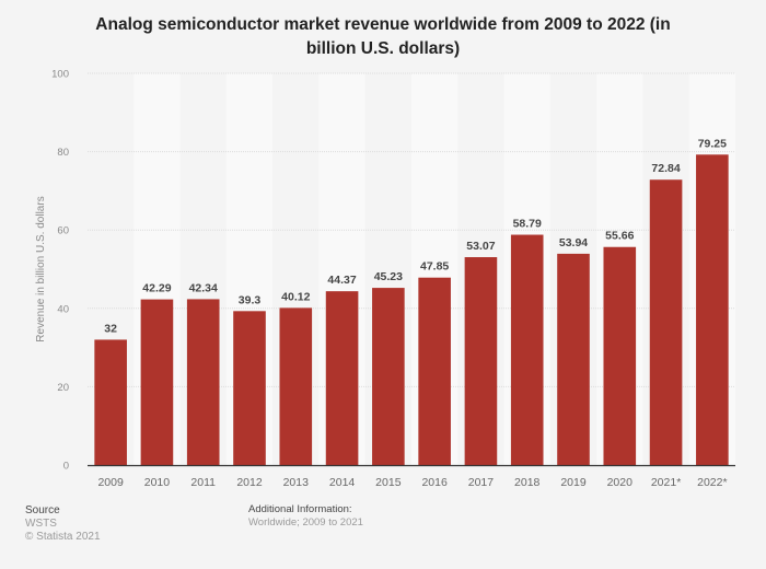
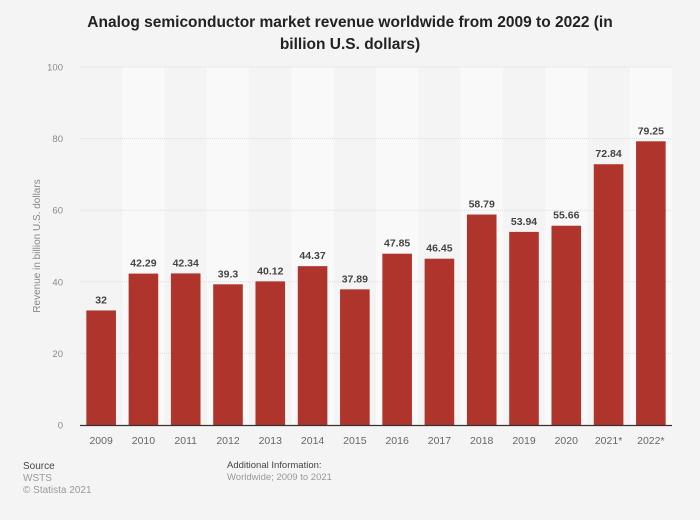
2015: 45.23 -> 37.89
2017: 53.07 -> 46.45
